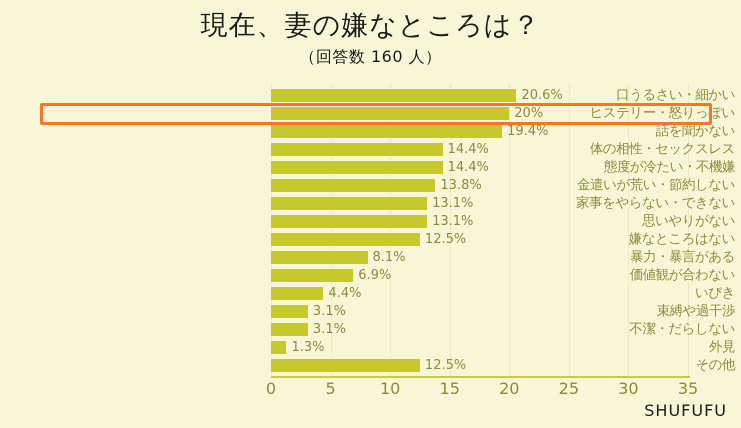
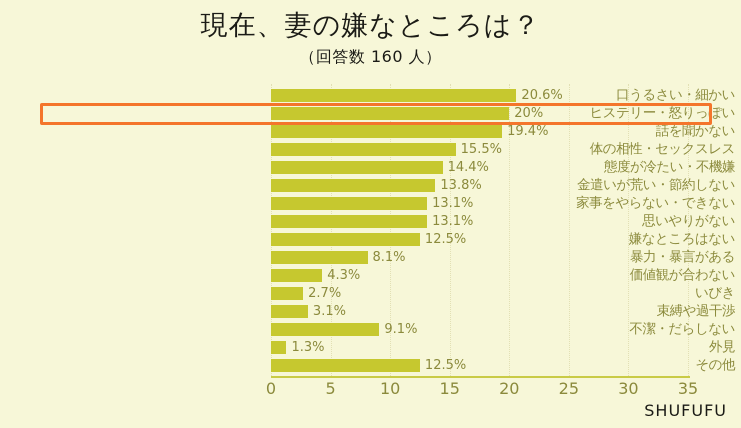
体の相性・セックスレス: 14.4% -> 15.5%
価値観が合わない: 6.9% -> 4.3%
いびき: 4.4% -> 2.7%
不潔・だらしない: 3.1% -> 9.1%
